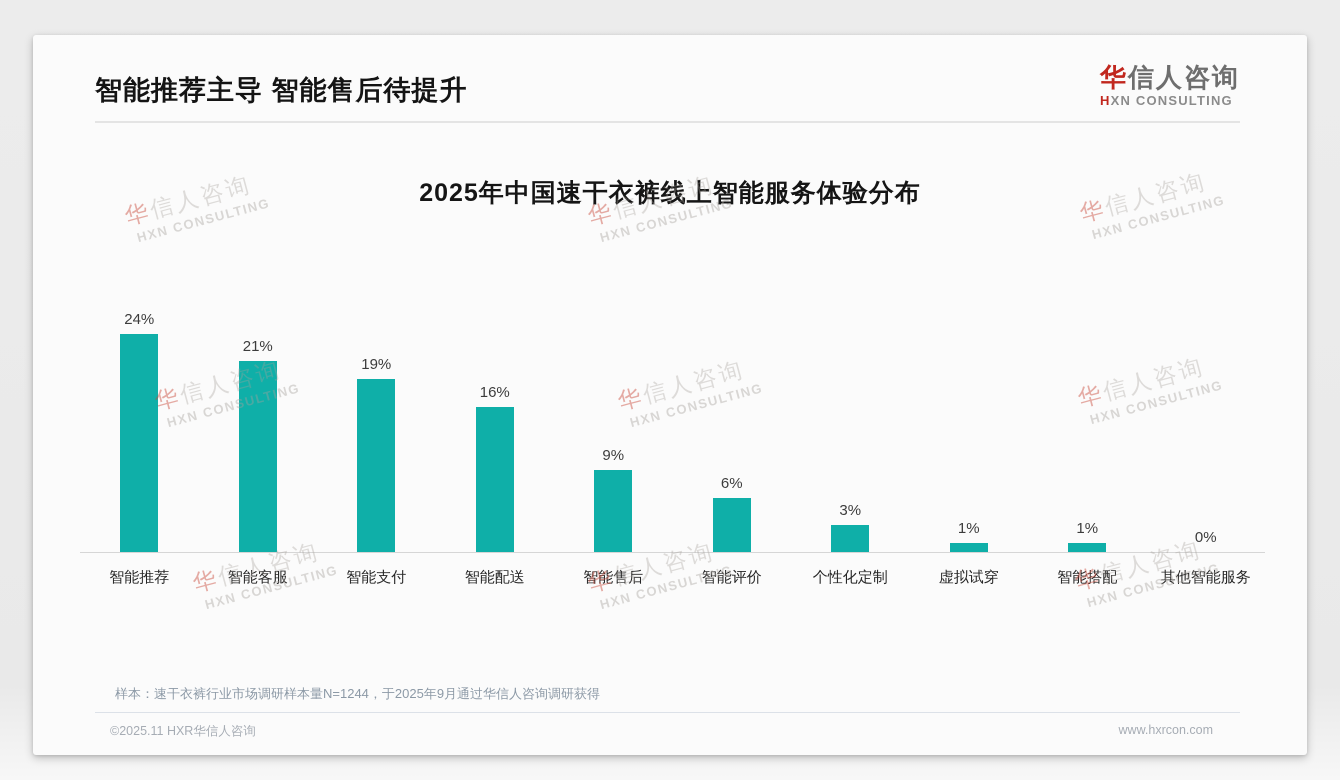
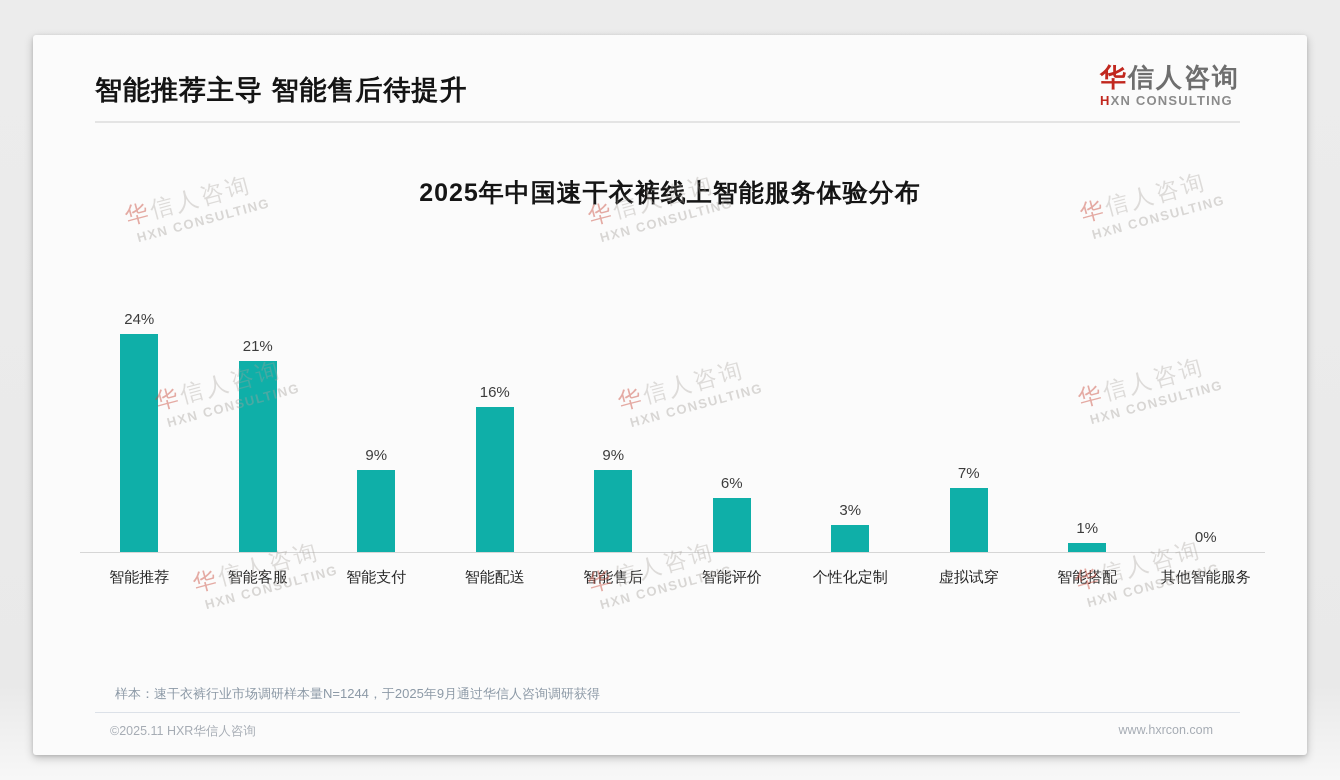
智能支付: 19% -> 9%
虚拟试穿: 1% -> 7%
